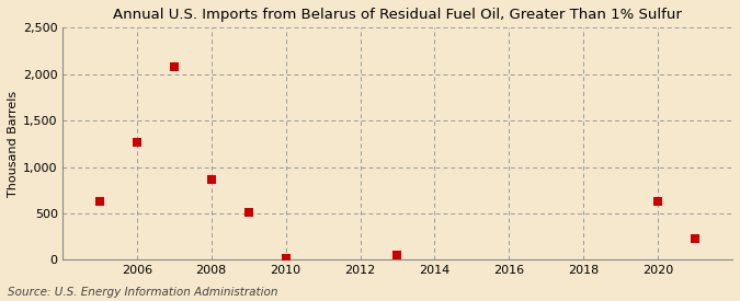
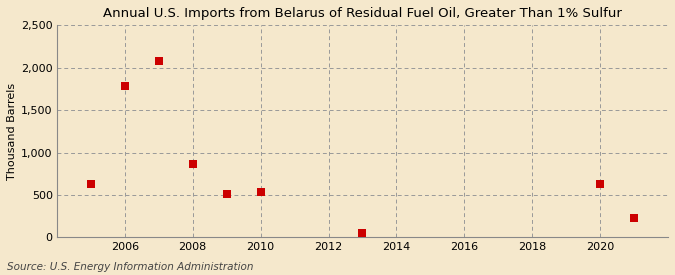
2006: 1,270 -> 1,780
2010: 20 -> 540
